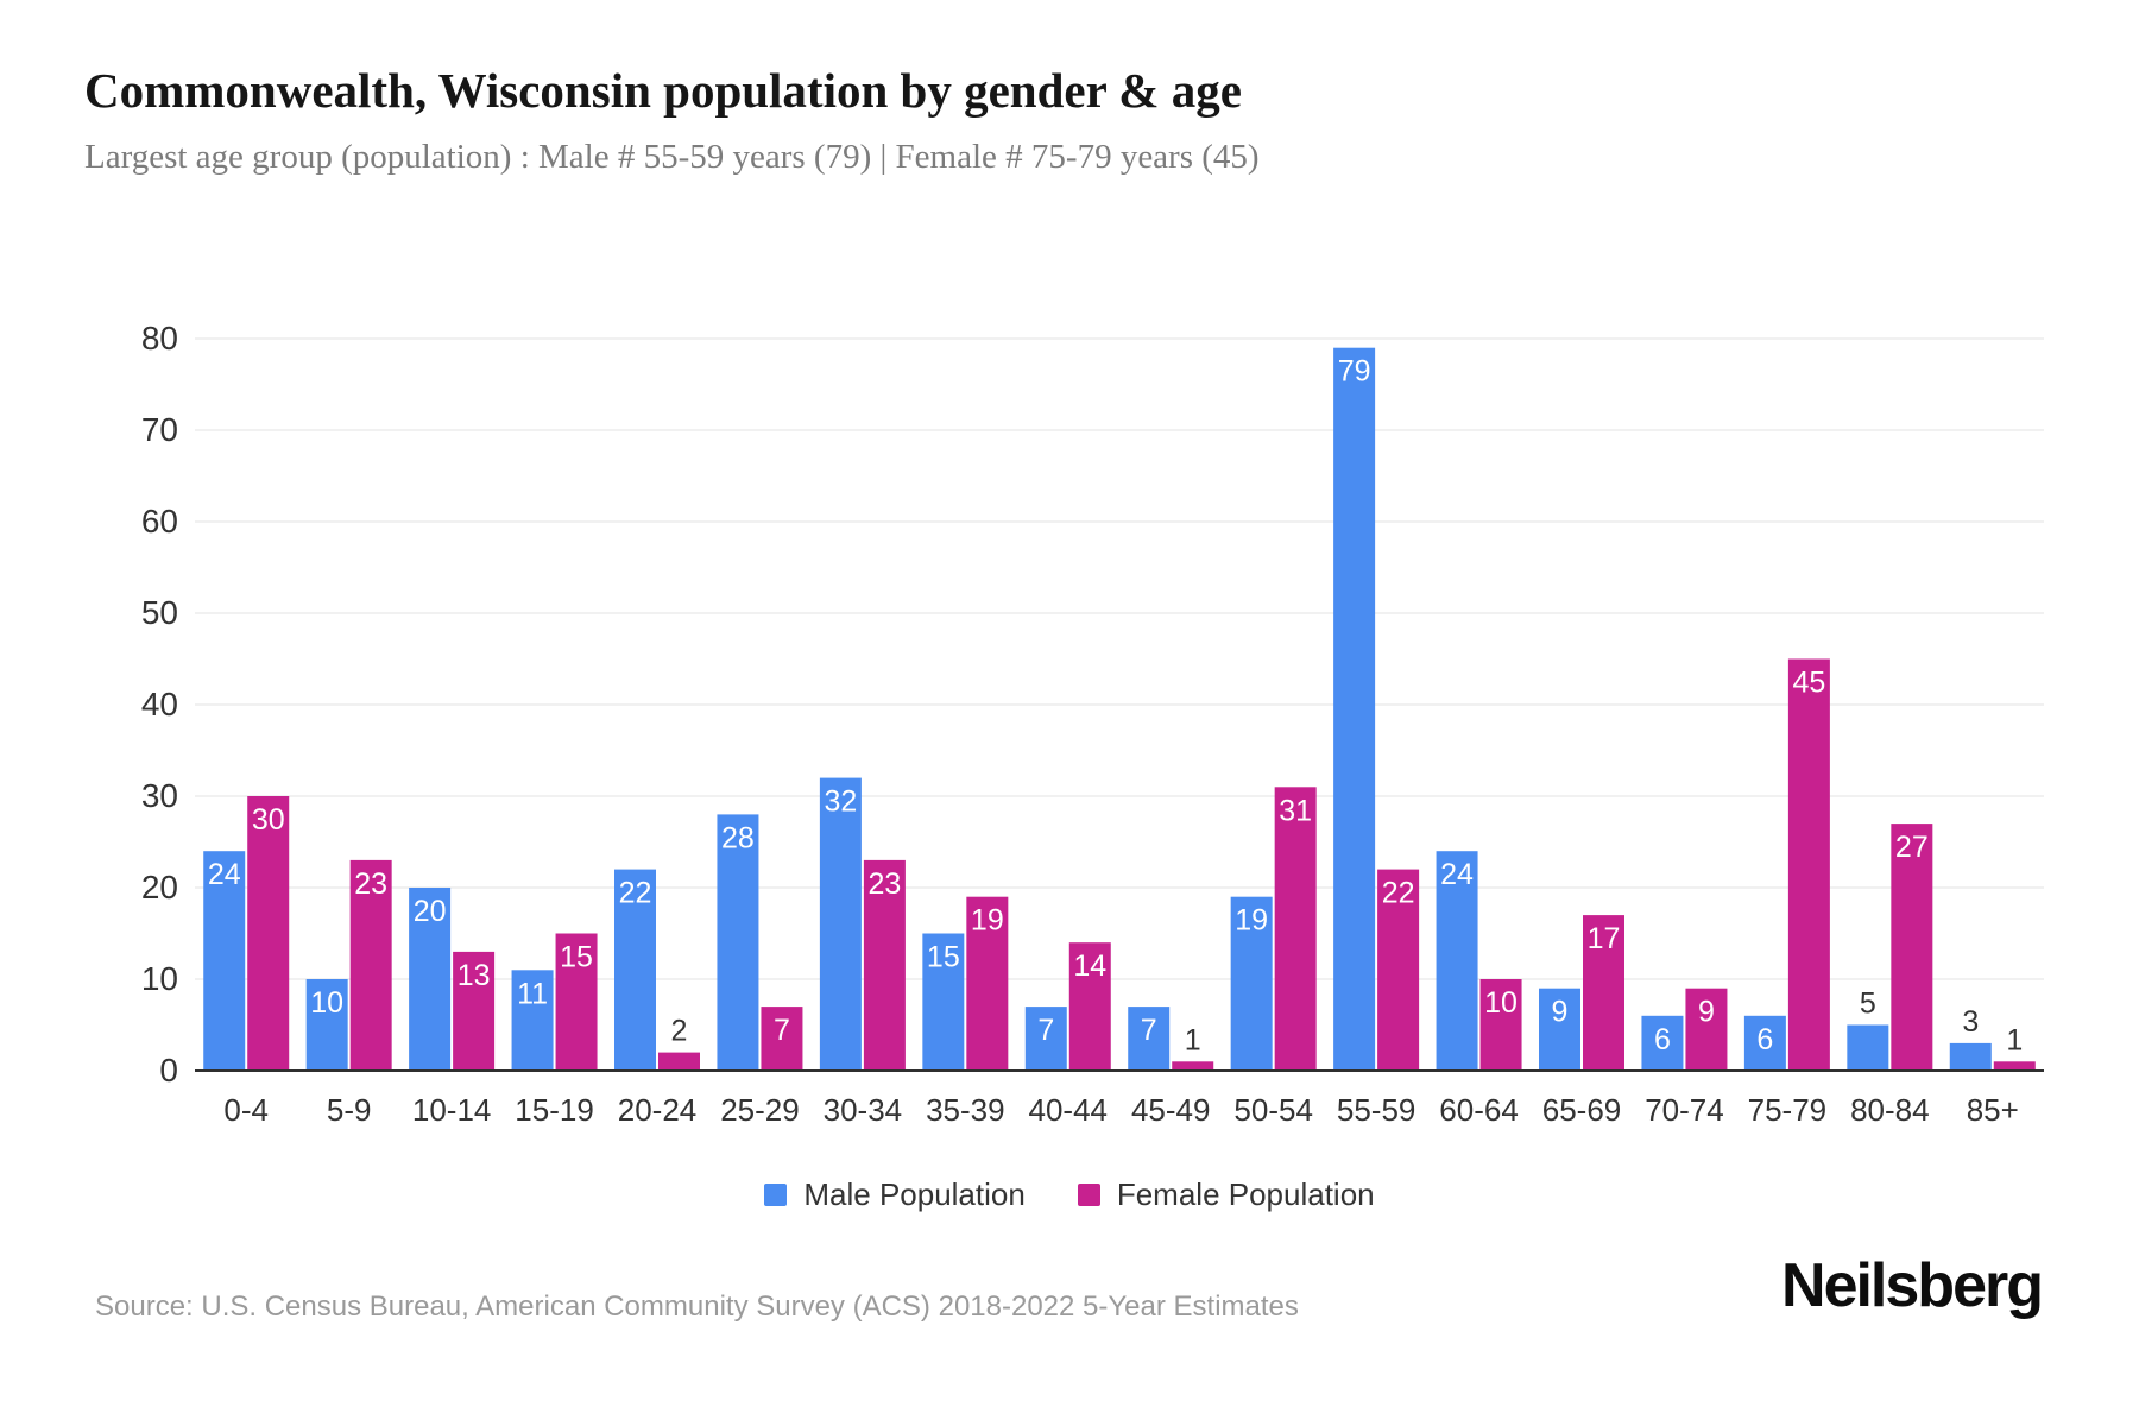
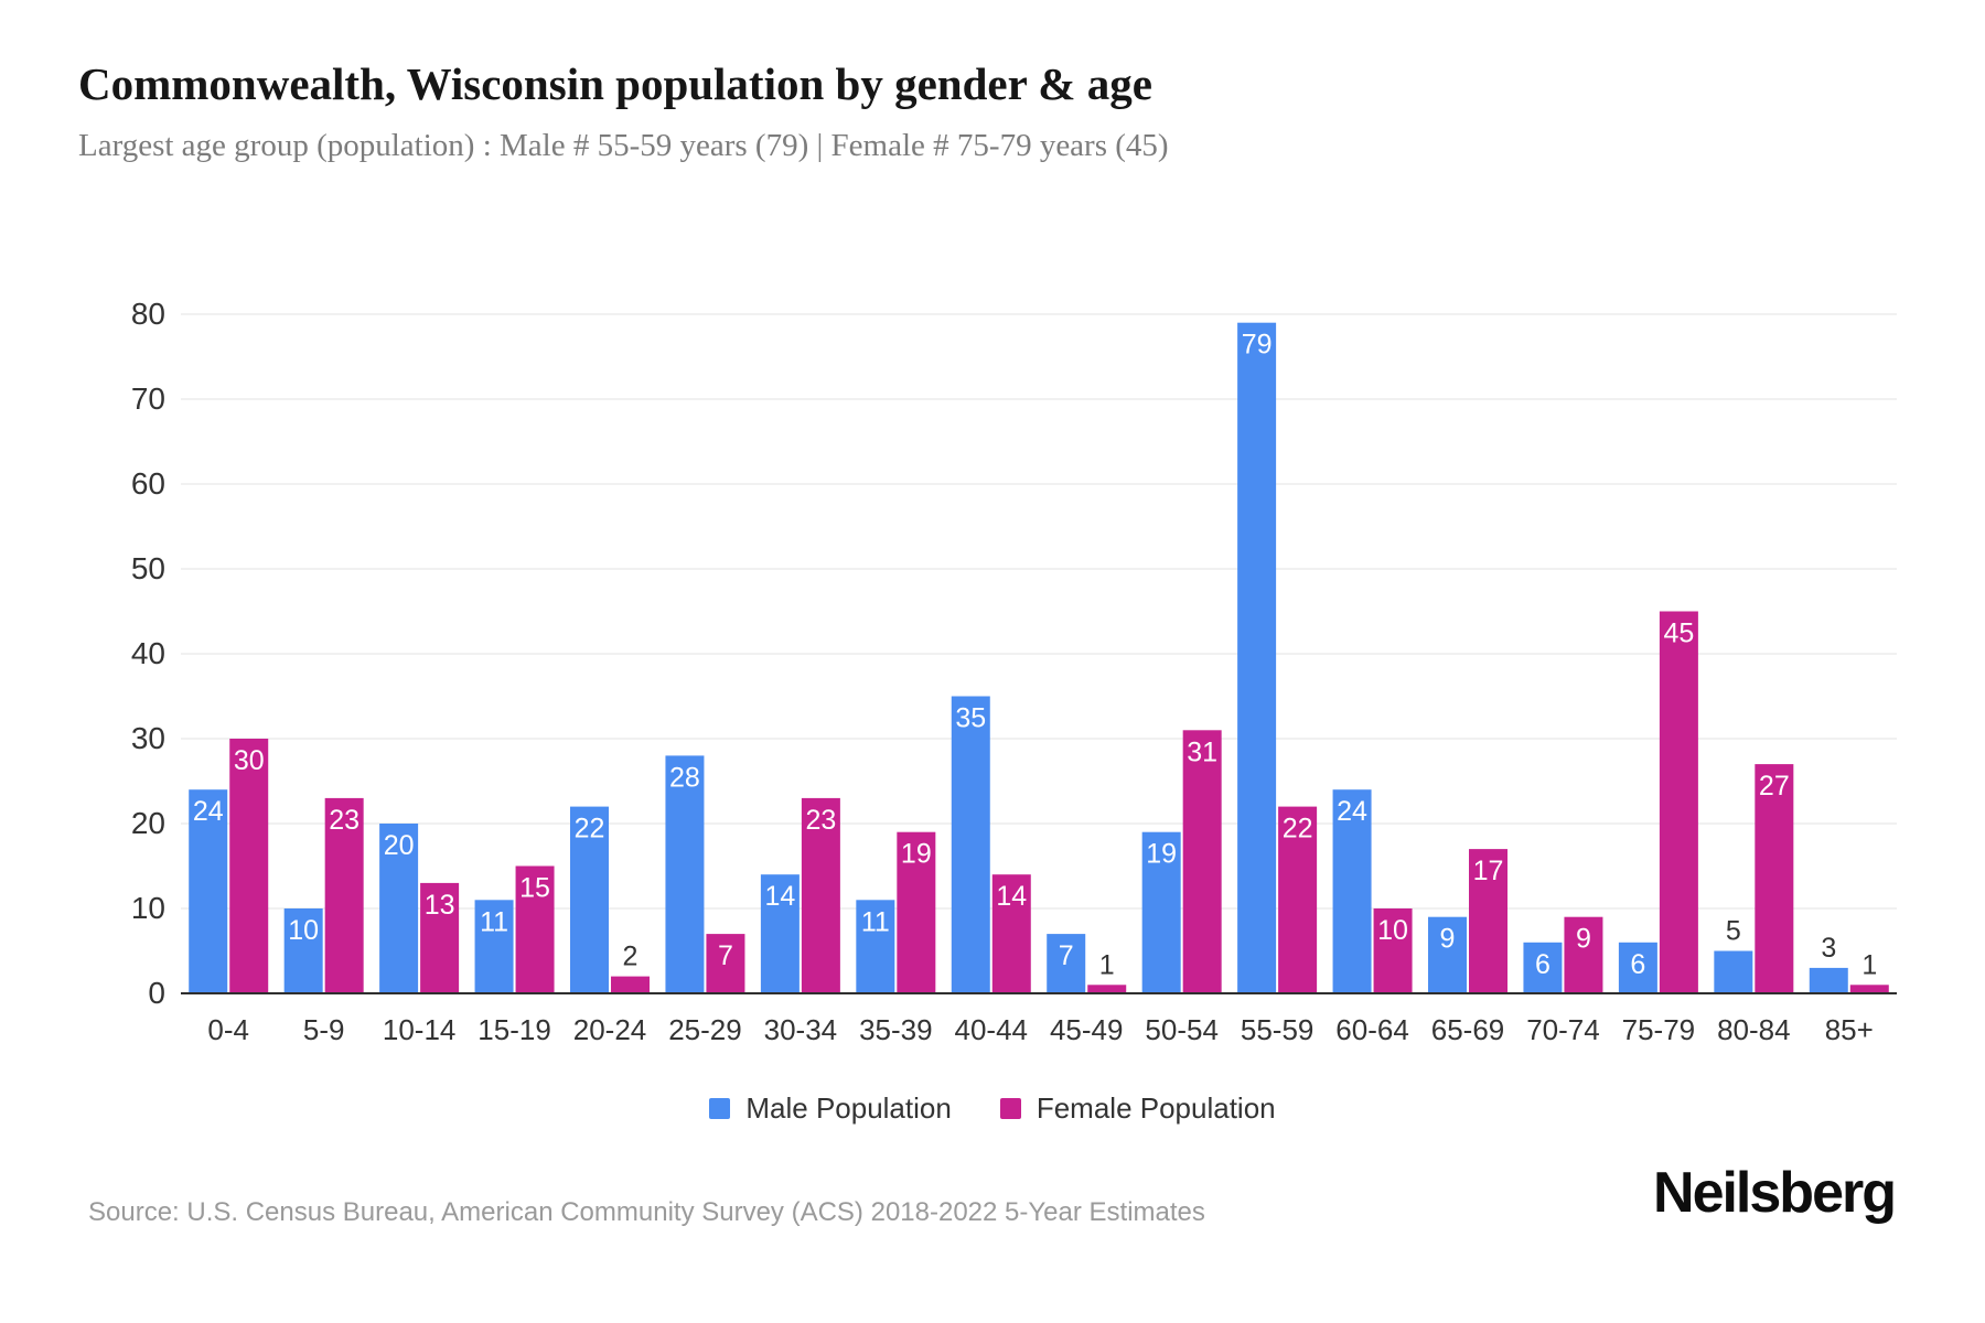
Male Population/30-34: 32 -> 14
Male Population/35-39: 15 -> 11
Male Population/40-44: 7 -> 35
